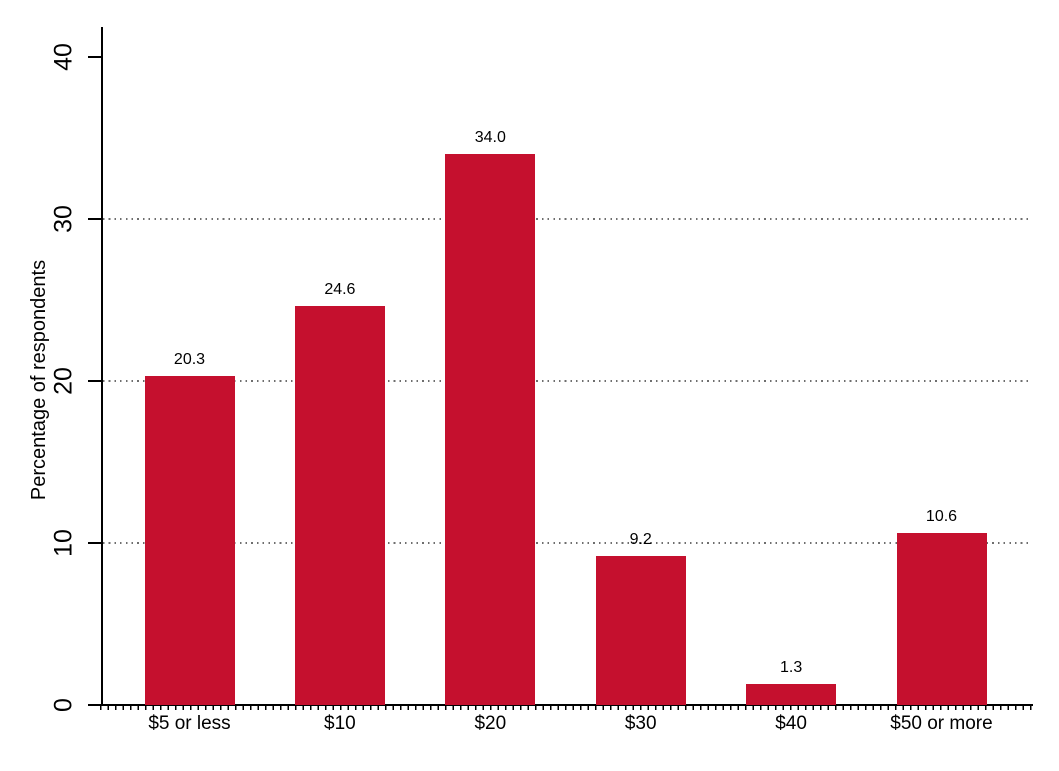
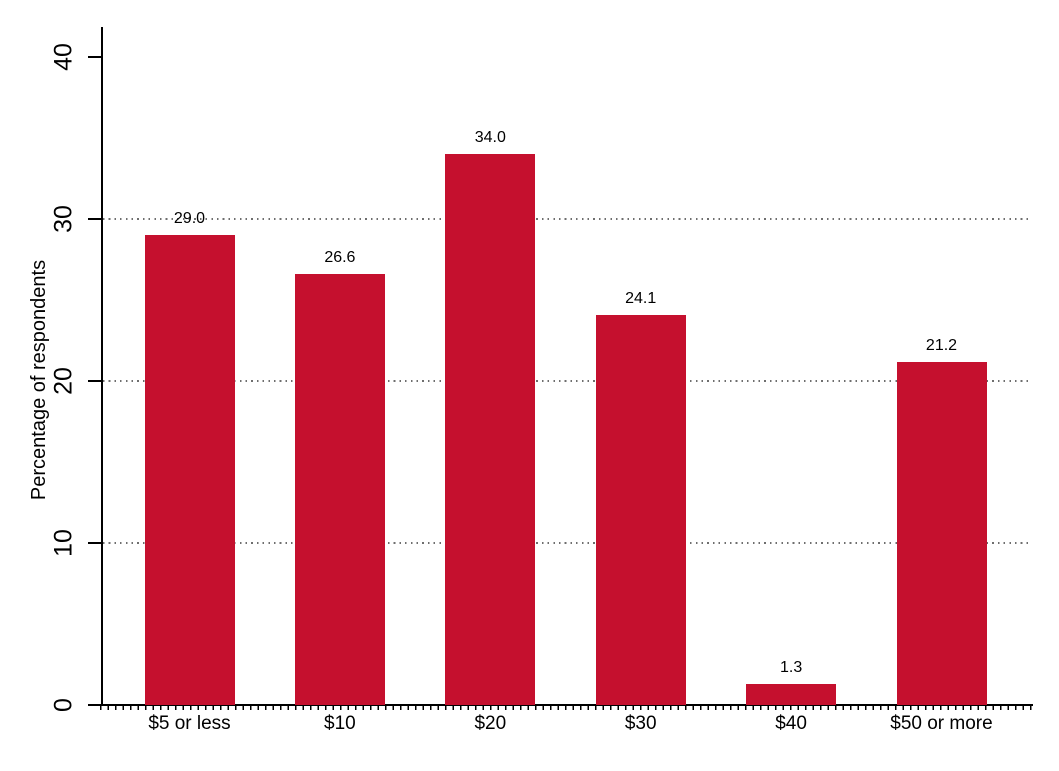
$5 or less: 20.3 -> 29.0
$10: 24.6 -> 26.6
$30: 9.2 -> 24.1
$50 or more: 10.6 -> 21.2
